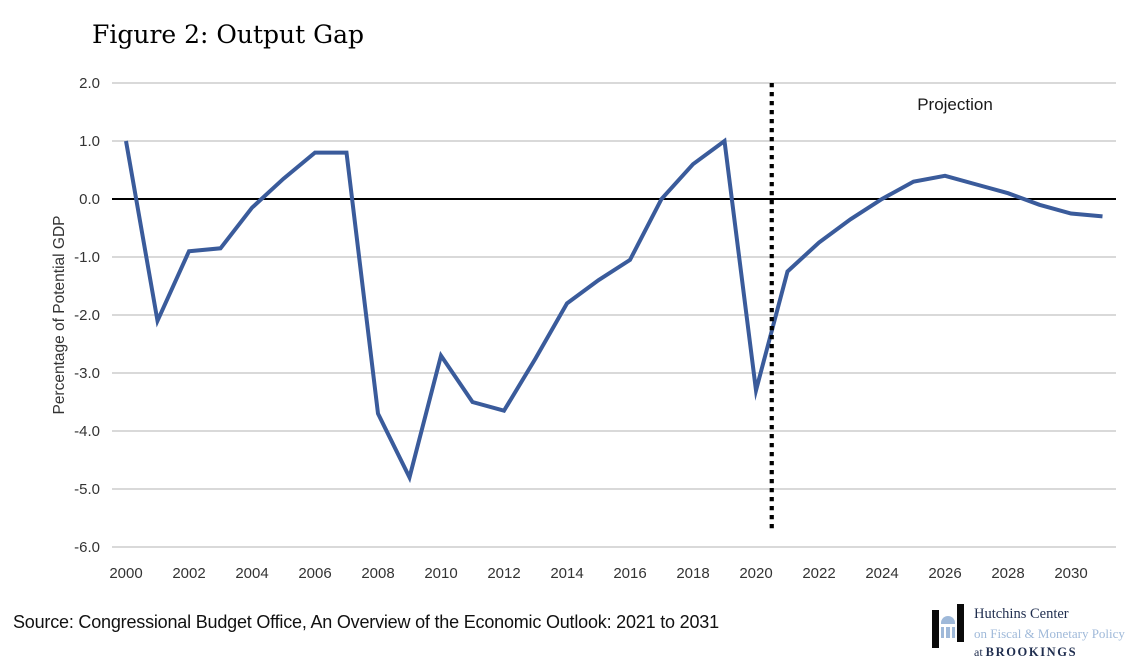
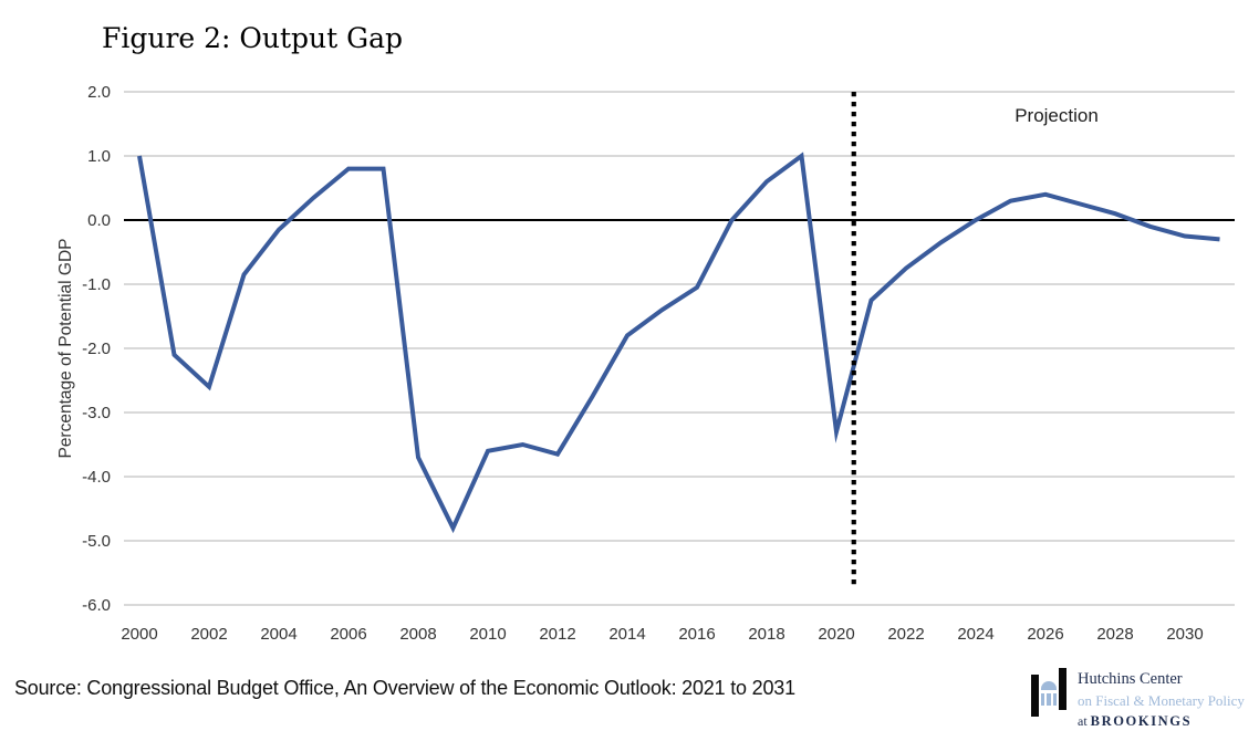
2002: -0.9 -> -2.6
2010: -2.7 -> -3.6
